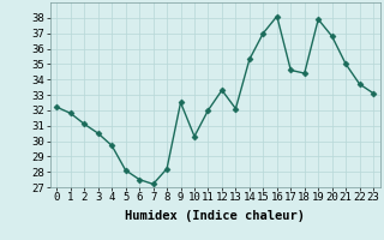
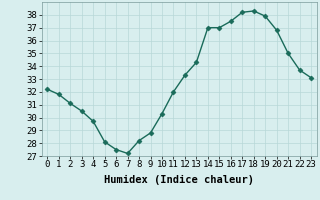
9: 32.5 -> 28.8
13: 32.1 -> 34.3
14: 35.3 -> 37.0
16: 38.1 -> 37.5
17: 34.6 -> 38.2
18: 34.4 -> 38.3
